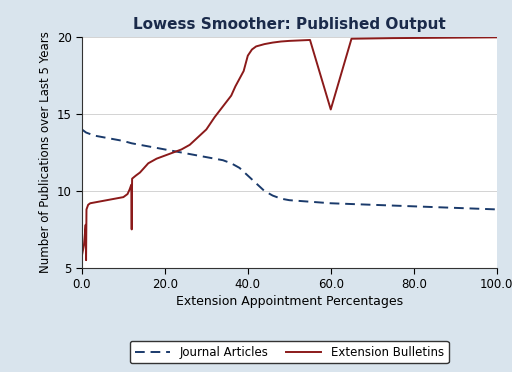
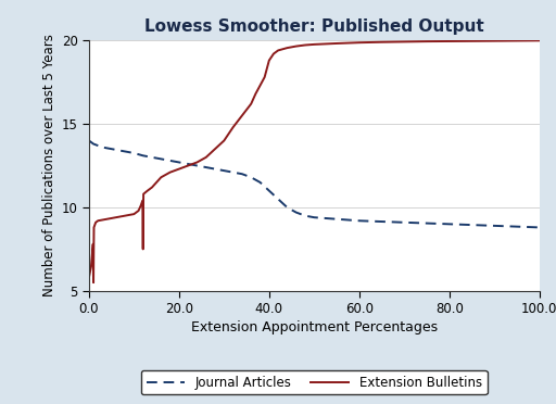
Extension Bulletins/60.0: 15.3 -> 19.9
